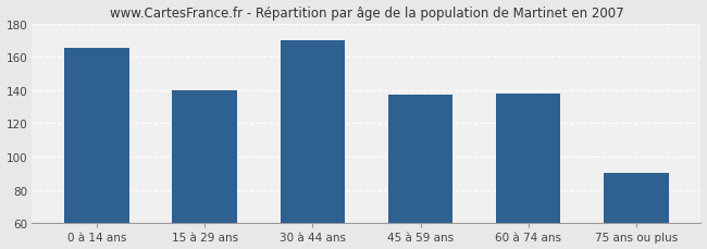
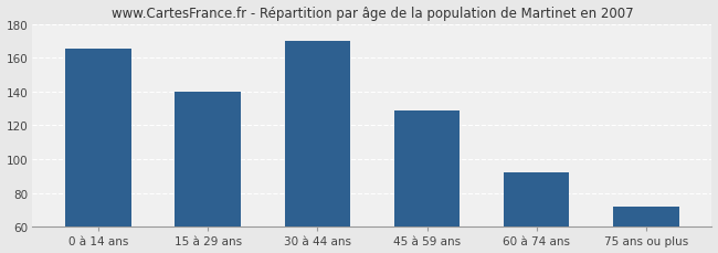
45 à 59 ans: 137 -> 129
60 à 74 ans: 138 -> 92
75 ans ou plus: 90 -> 72
